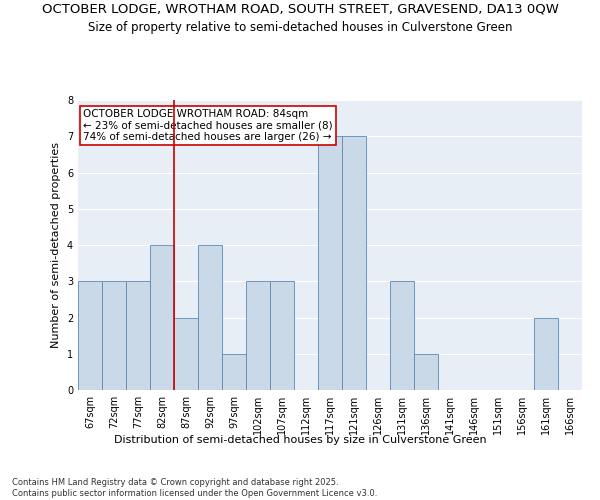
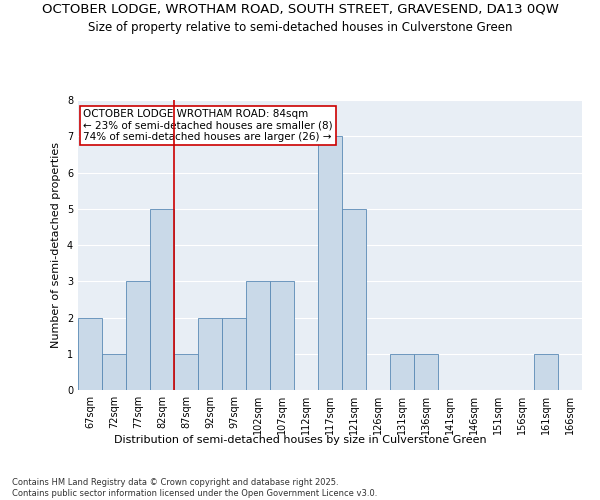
67sqm: 3 -> 2
72sqm: 3 -> 1
82sqm: 4 -> 5
87sqm: 2 -> 1
92sqm: 4 -> 2
97sqm: 1 -> 2
121sqm: 7 -> 5
131sqm: 3 -> 1
161sqm: 2 -> 1
